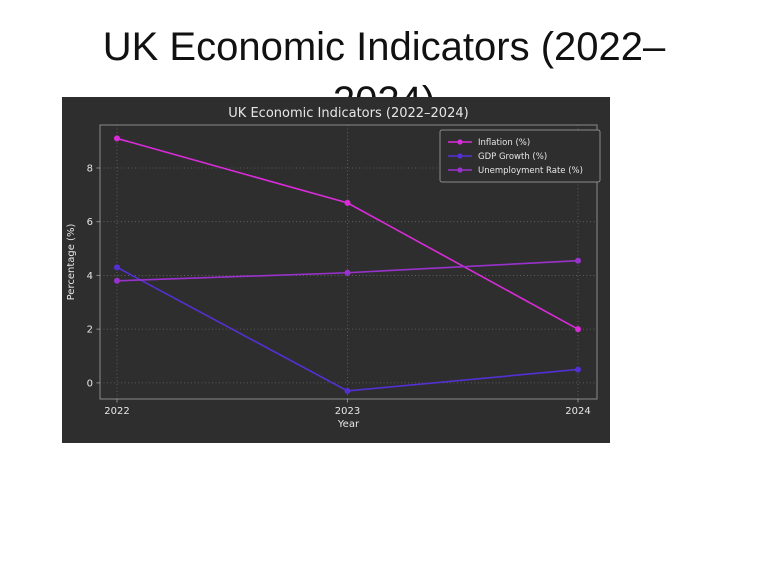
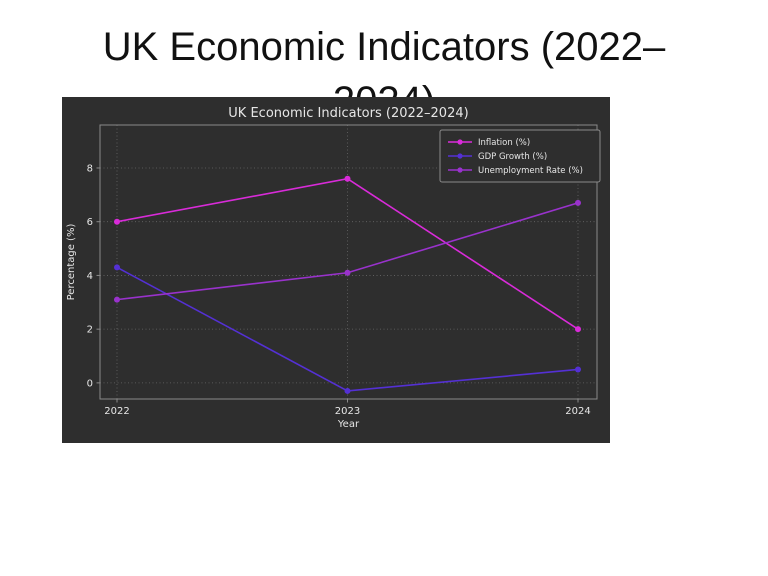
Inflation (%)/2022: 9.1 -> 6.0
Unemployment Rate (%)/2022: 3.8 -> 3.1
Inflation (%)/2023: 6.7 -> 7.6
Unemployment Rate (%)/2024: 4.5 -> 6.7
